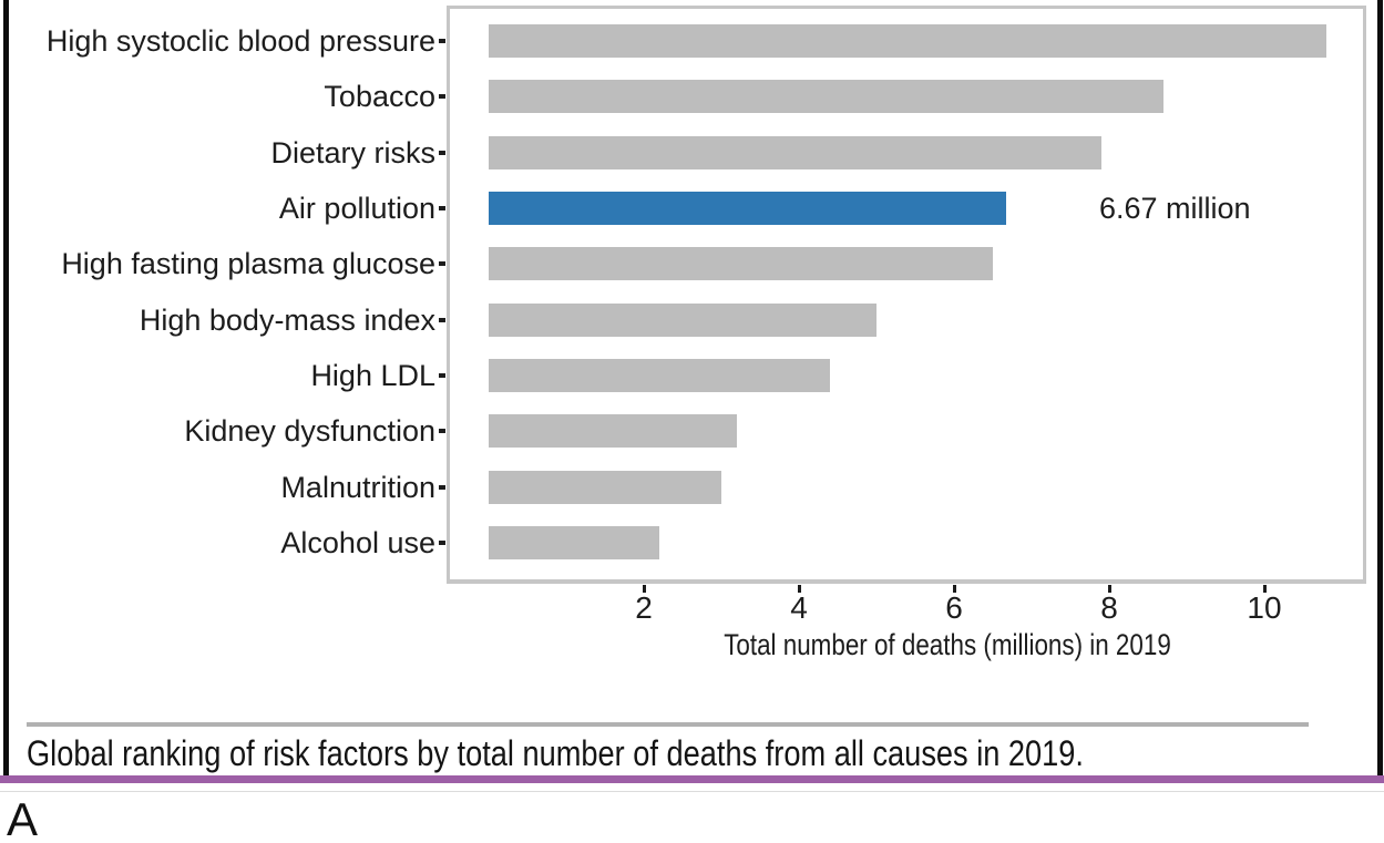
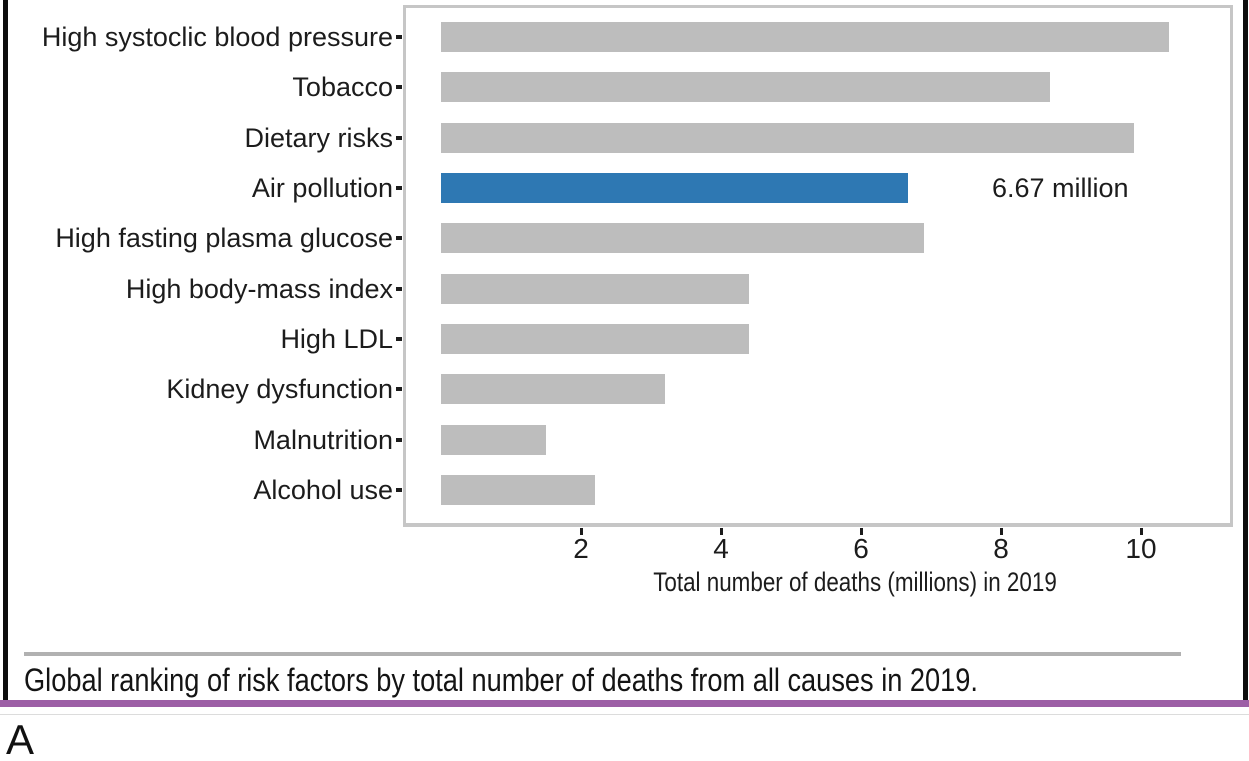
High systoclic blood pressure: 10.8 -> 10.4
Dietary risks: 7.9 -> 9.9
High fasting plasma glucose: 6.5 -> 6.9
High body-mass index: 5.0 -> 4.4
Malnutrition: 3.0 -> 1.5
